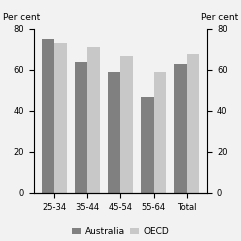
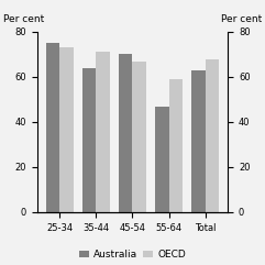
Australia/45-54: 59 -> 70
